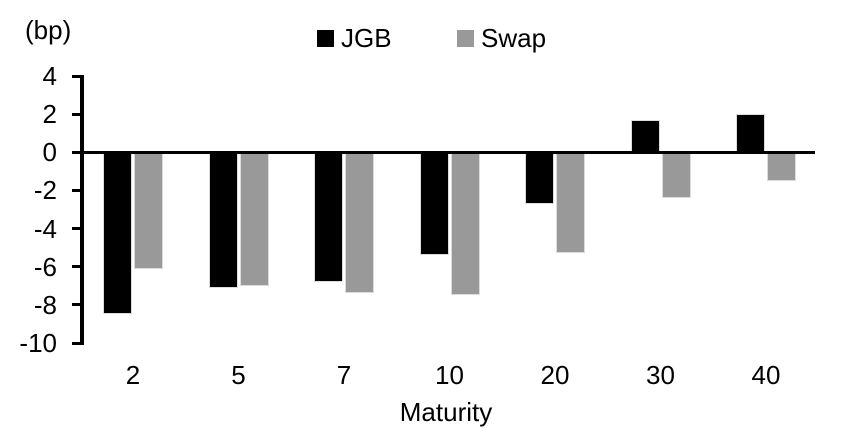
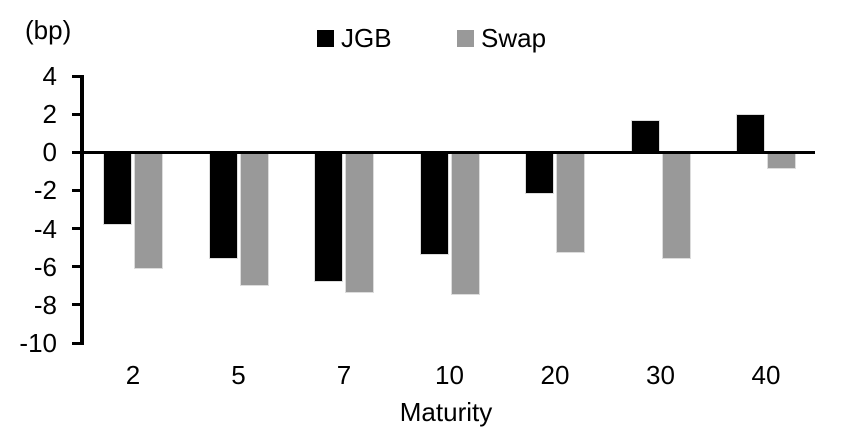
JGB/2: -8.5 -> -3.8
JGB/5: -7.1 -> -5.6
JGB/20: -2.7 -> -2.2
Swap/30: -2.4 -> -5.6
Swap/40: -1.5 -> -0.9
